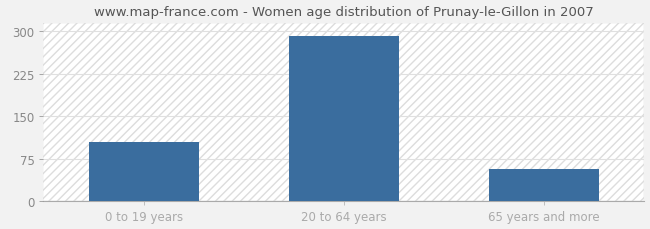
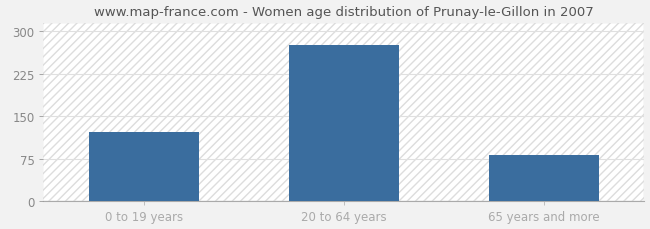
0 to 19 years: 105 -> 122
20 to 64 years: 291 -> 276
65 years and more: 57 -> 82
